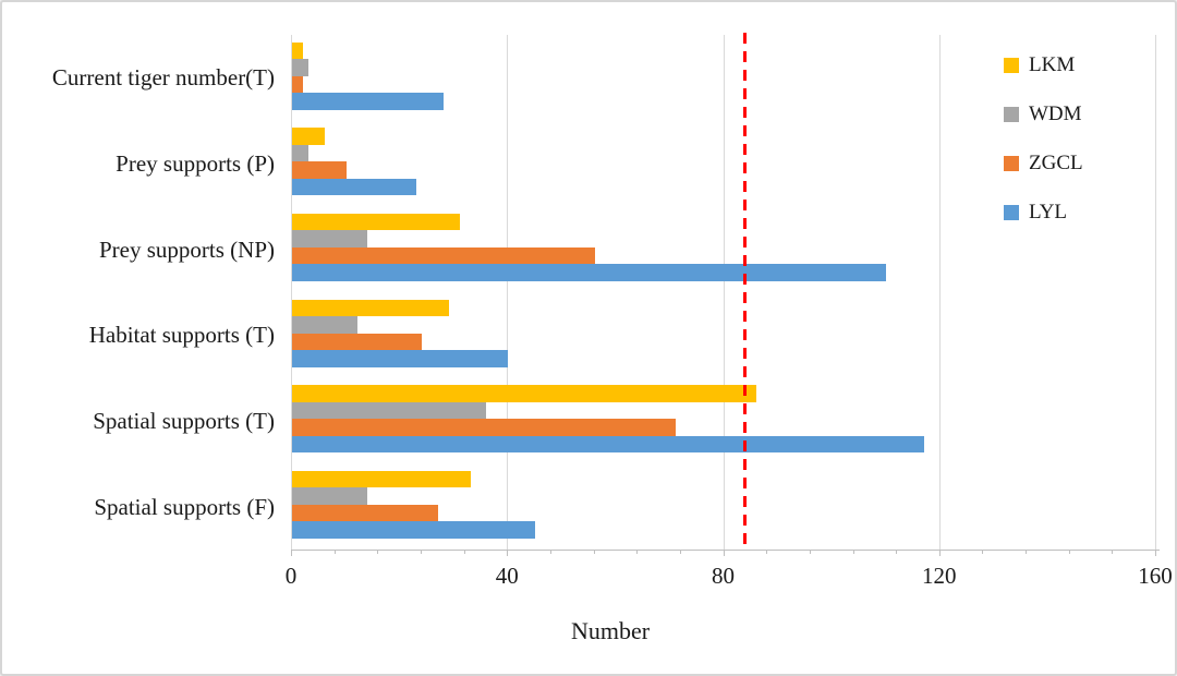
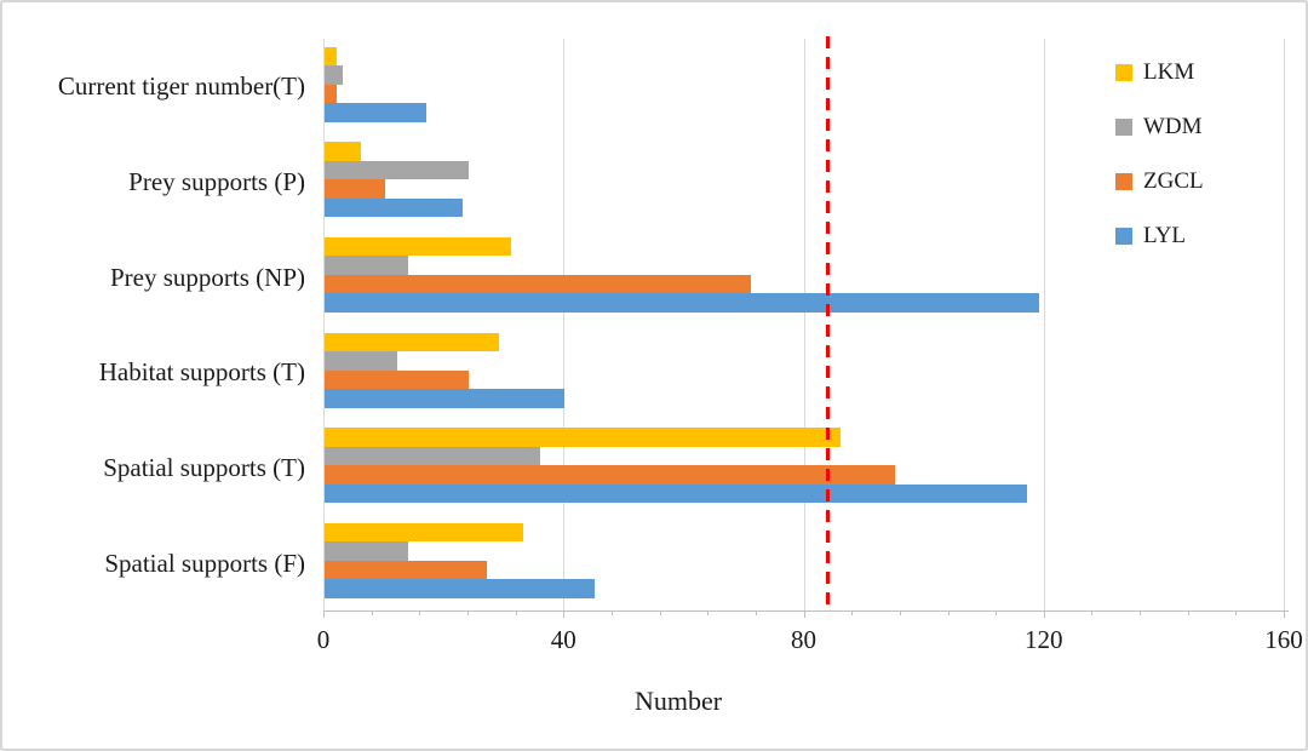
LYL/Current tiger number(T): 28 -> 17
WDM/Prey supports (P): 3 -> 24
ZGCL/Prey supports (NP): 56 -> 71
LYL/Prey supports (NP): 110 -> 119
ZGCL/Spatial supports (T): 71 -> 95
